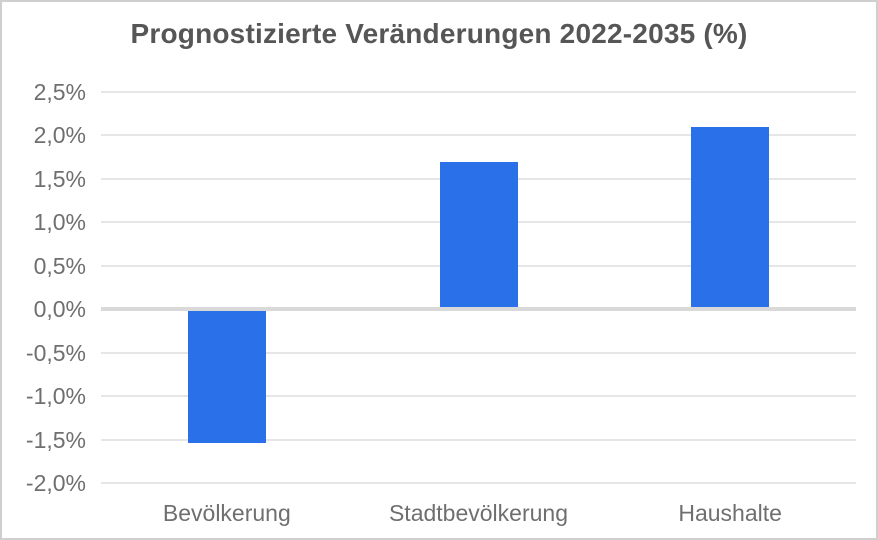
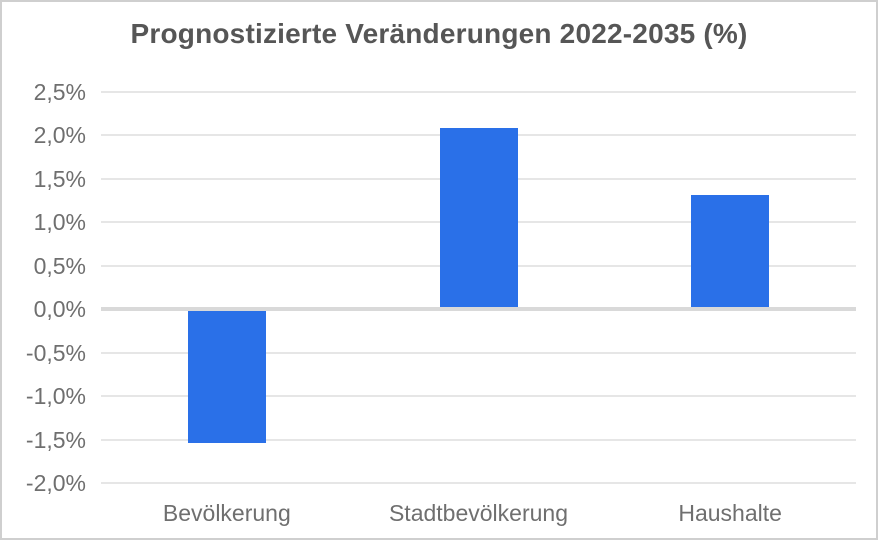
Stadtbevölkerung: 1,7% -> 2,1%
Haushalte: 2,1% -> 1,3%
